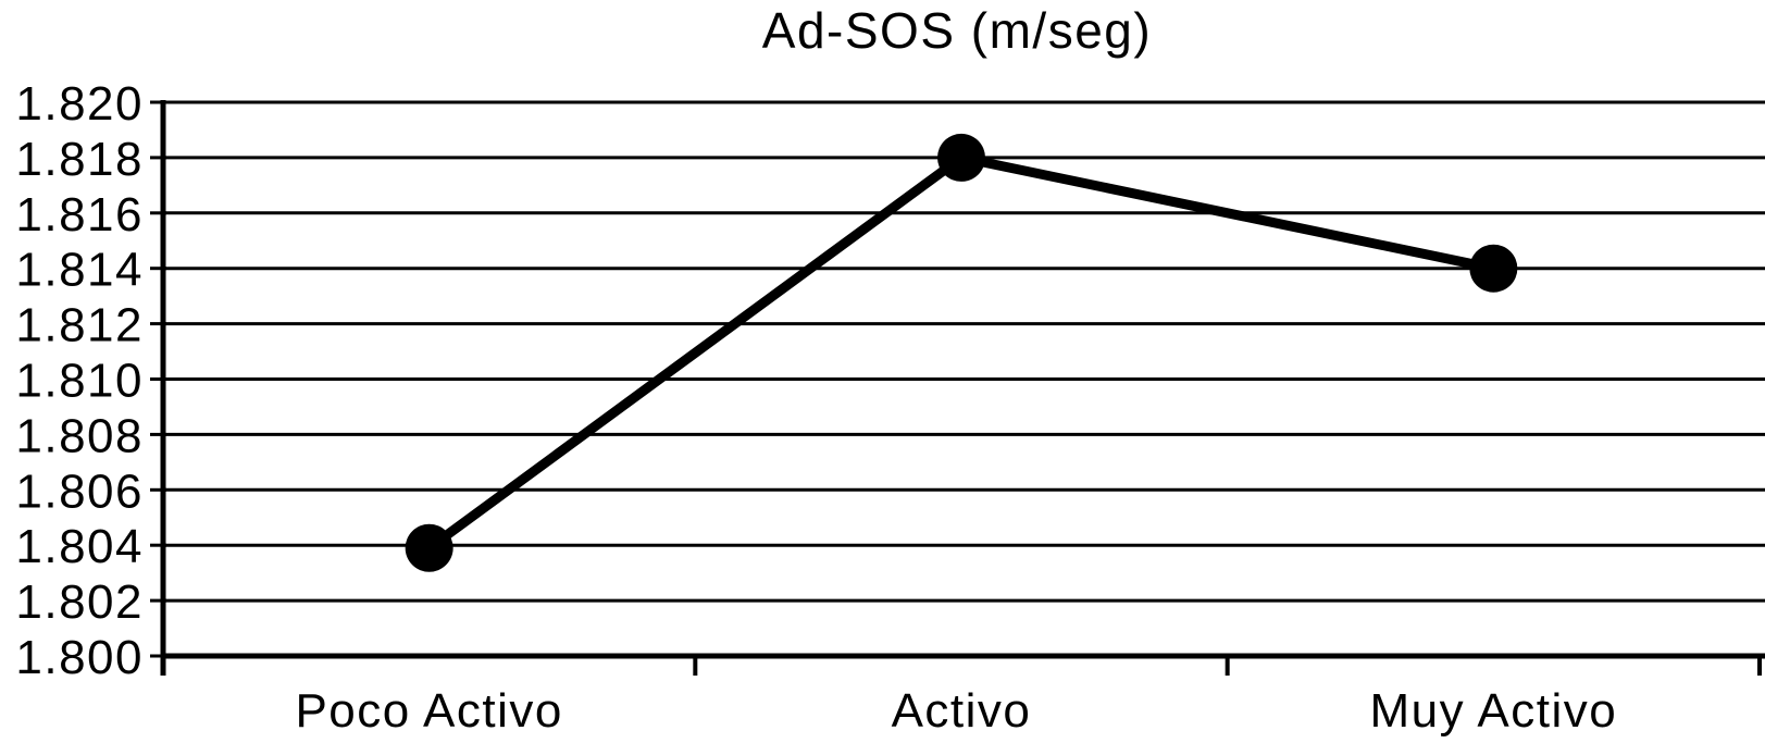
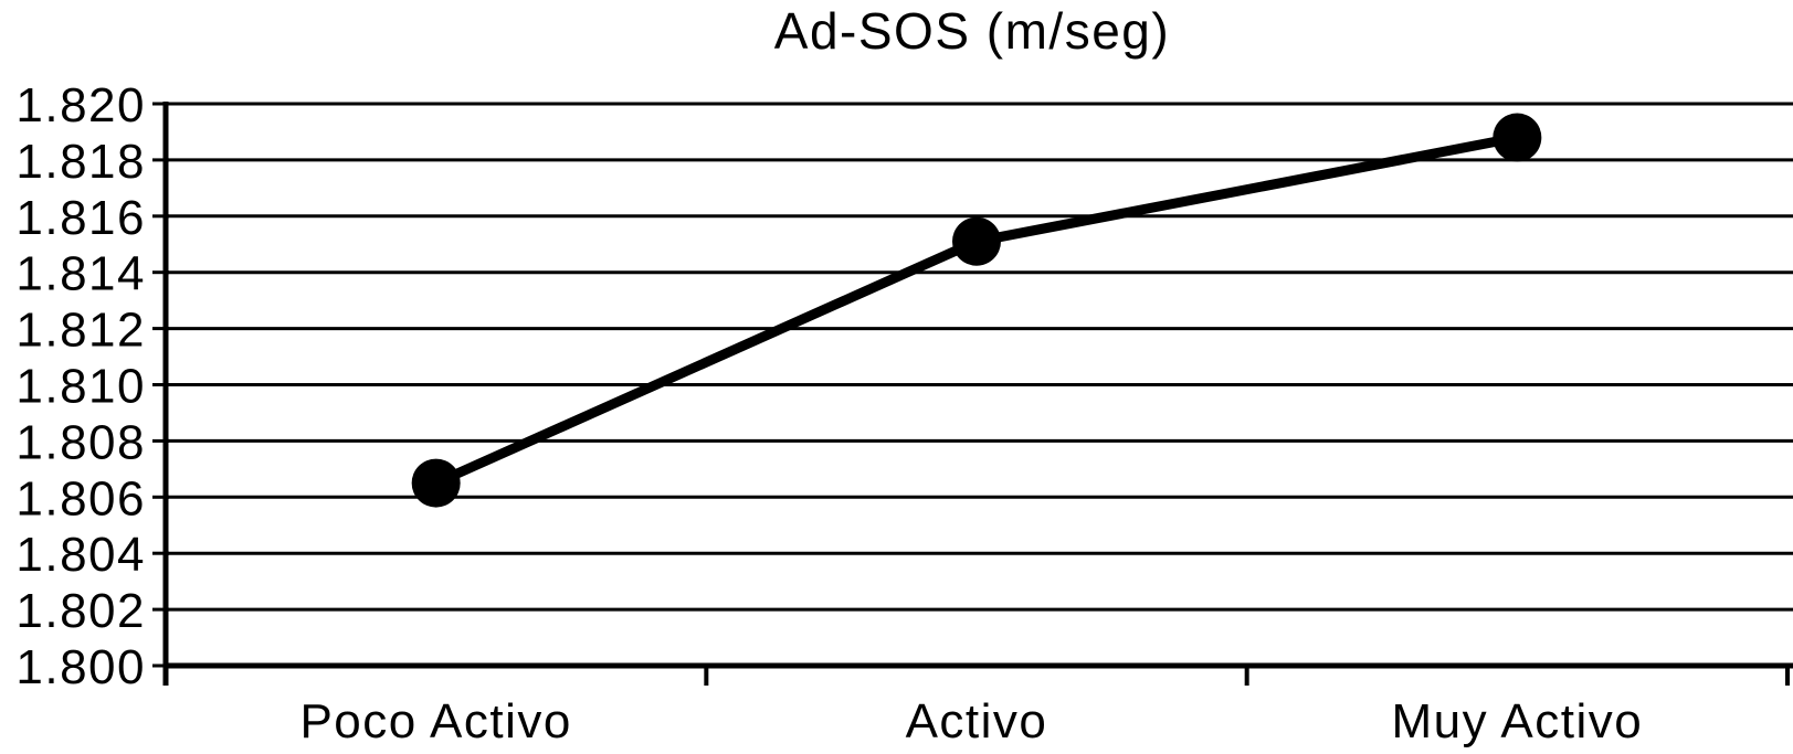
Poco Activo: 1.8039 -> 1.8065
Activo: 1.8180 -> 1.8151
Muy Activo: 1.8140 -> 1.8188
